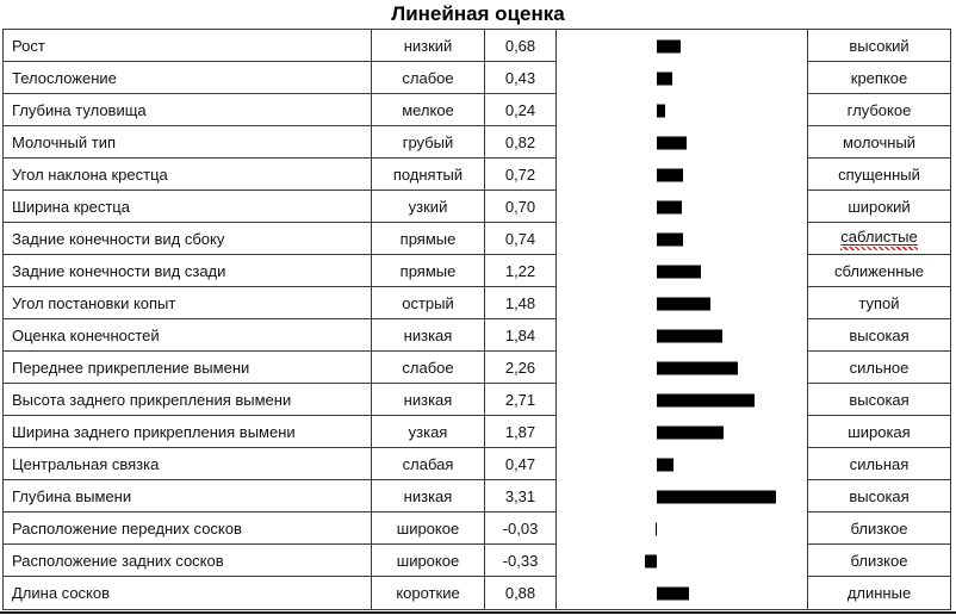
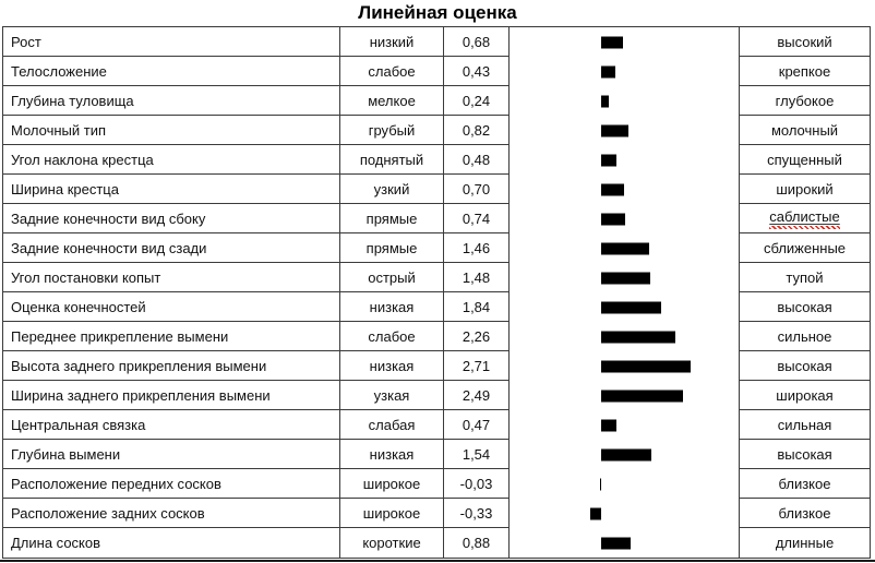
Угол наклона крестца: 0,72 -> 0,48
Задние конечности вид сзади: 1,22 -> 1,46
Ширина заднего прикрепления вымени: 1,87 -> 2,49
Глубина вымени: 3,31 -> 1,54
